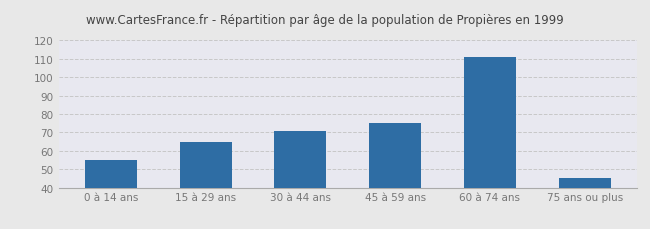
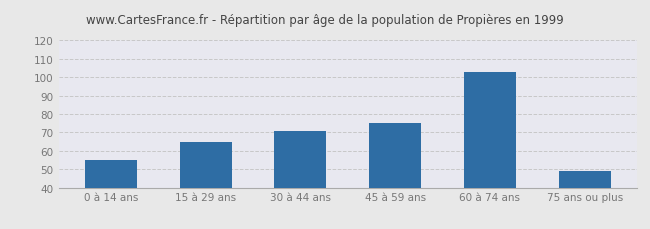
60 à 74 ans: 111 -> 103
75 ans ou plus: 45 -> 49
